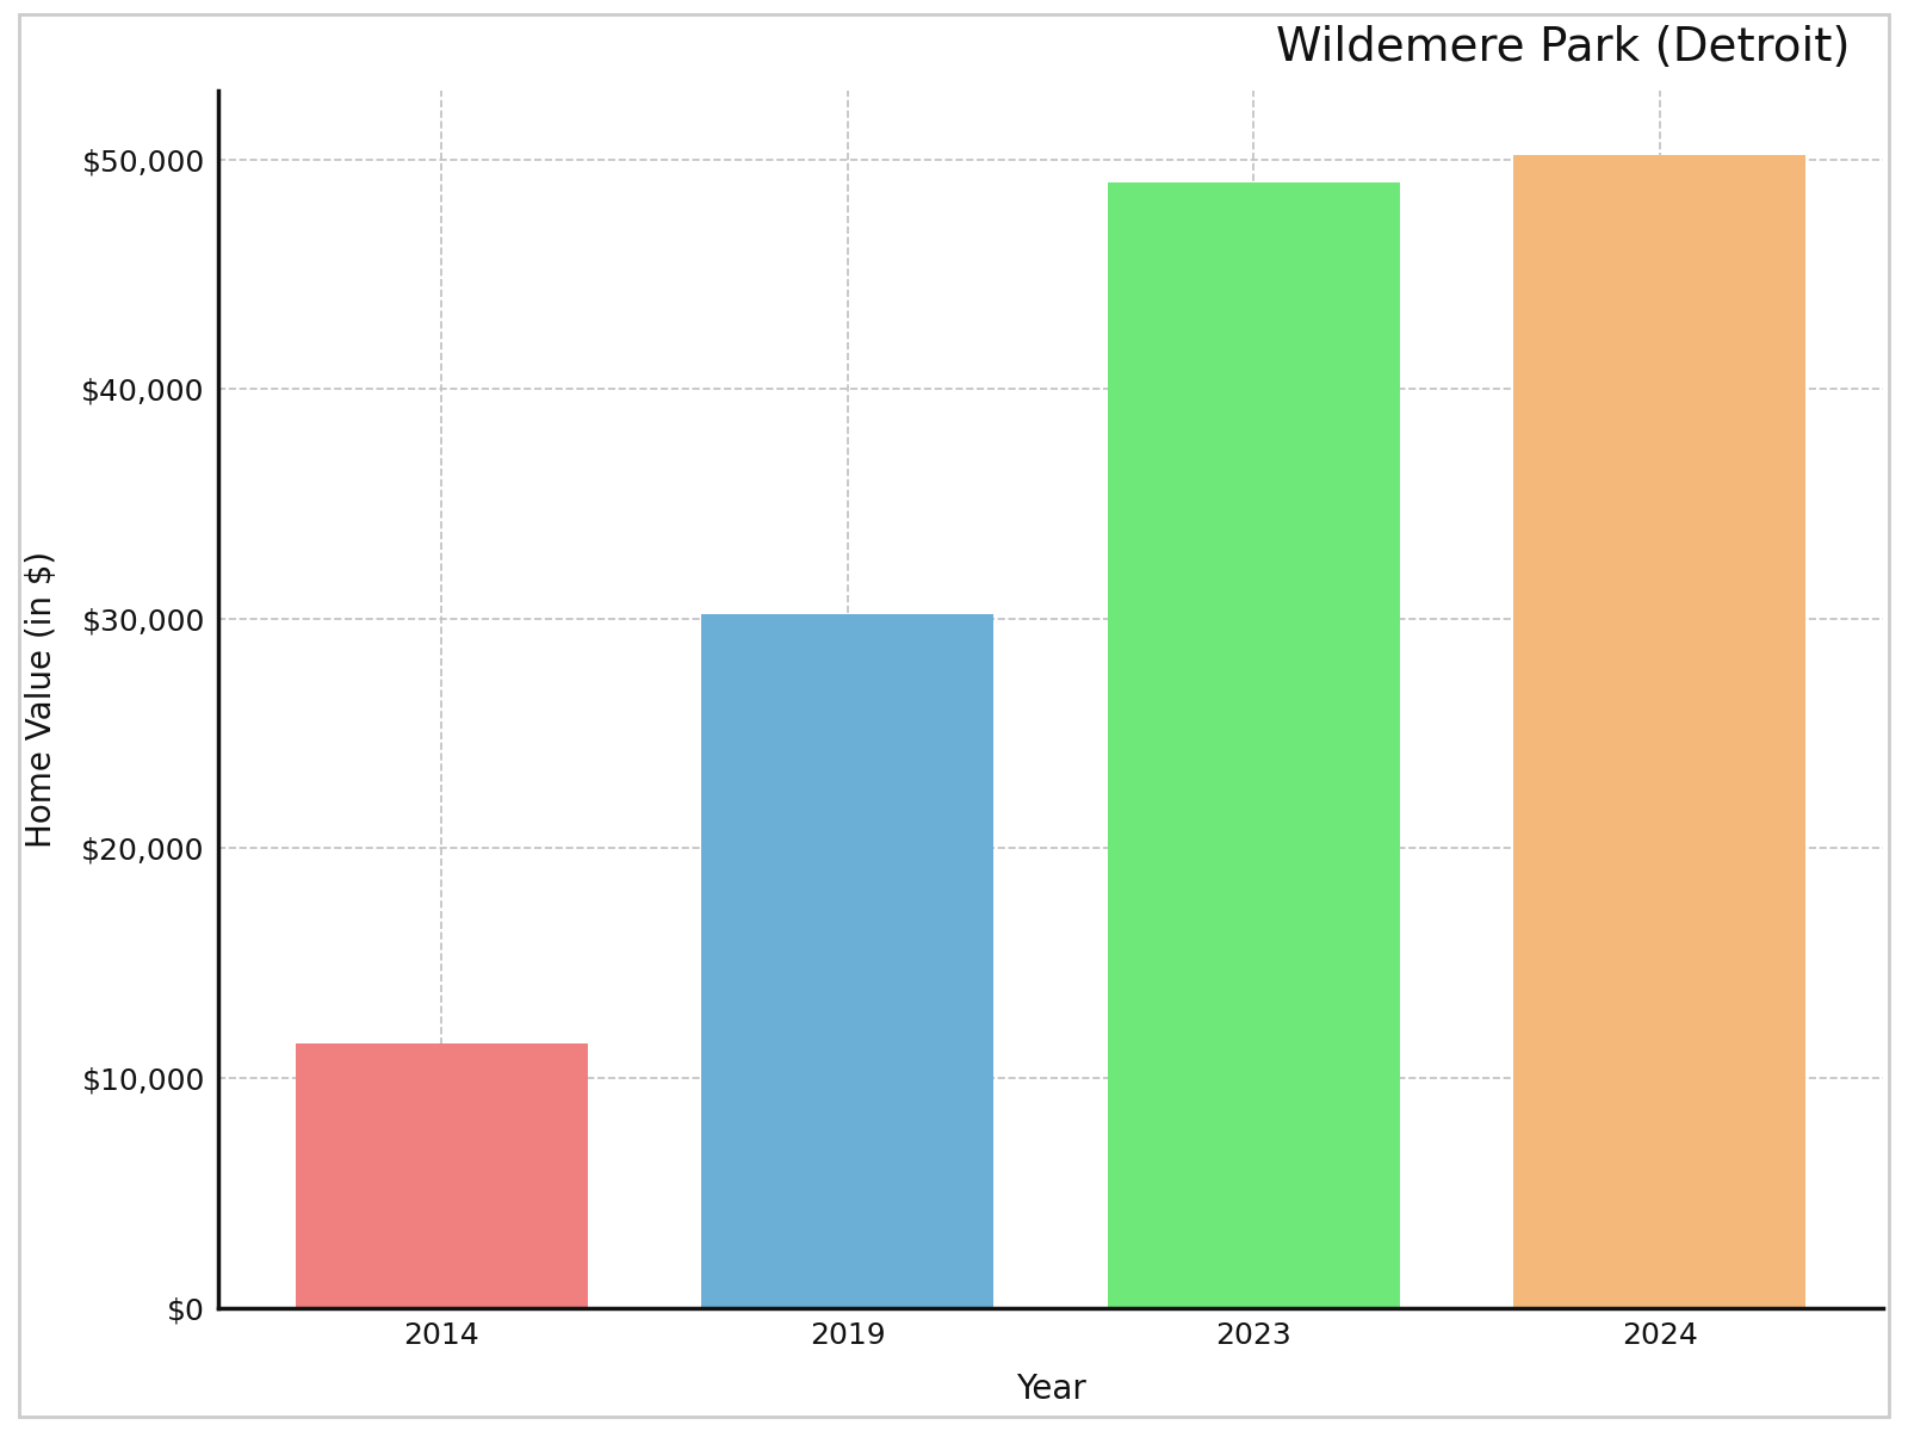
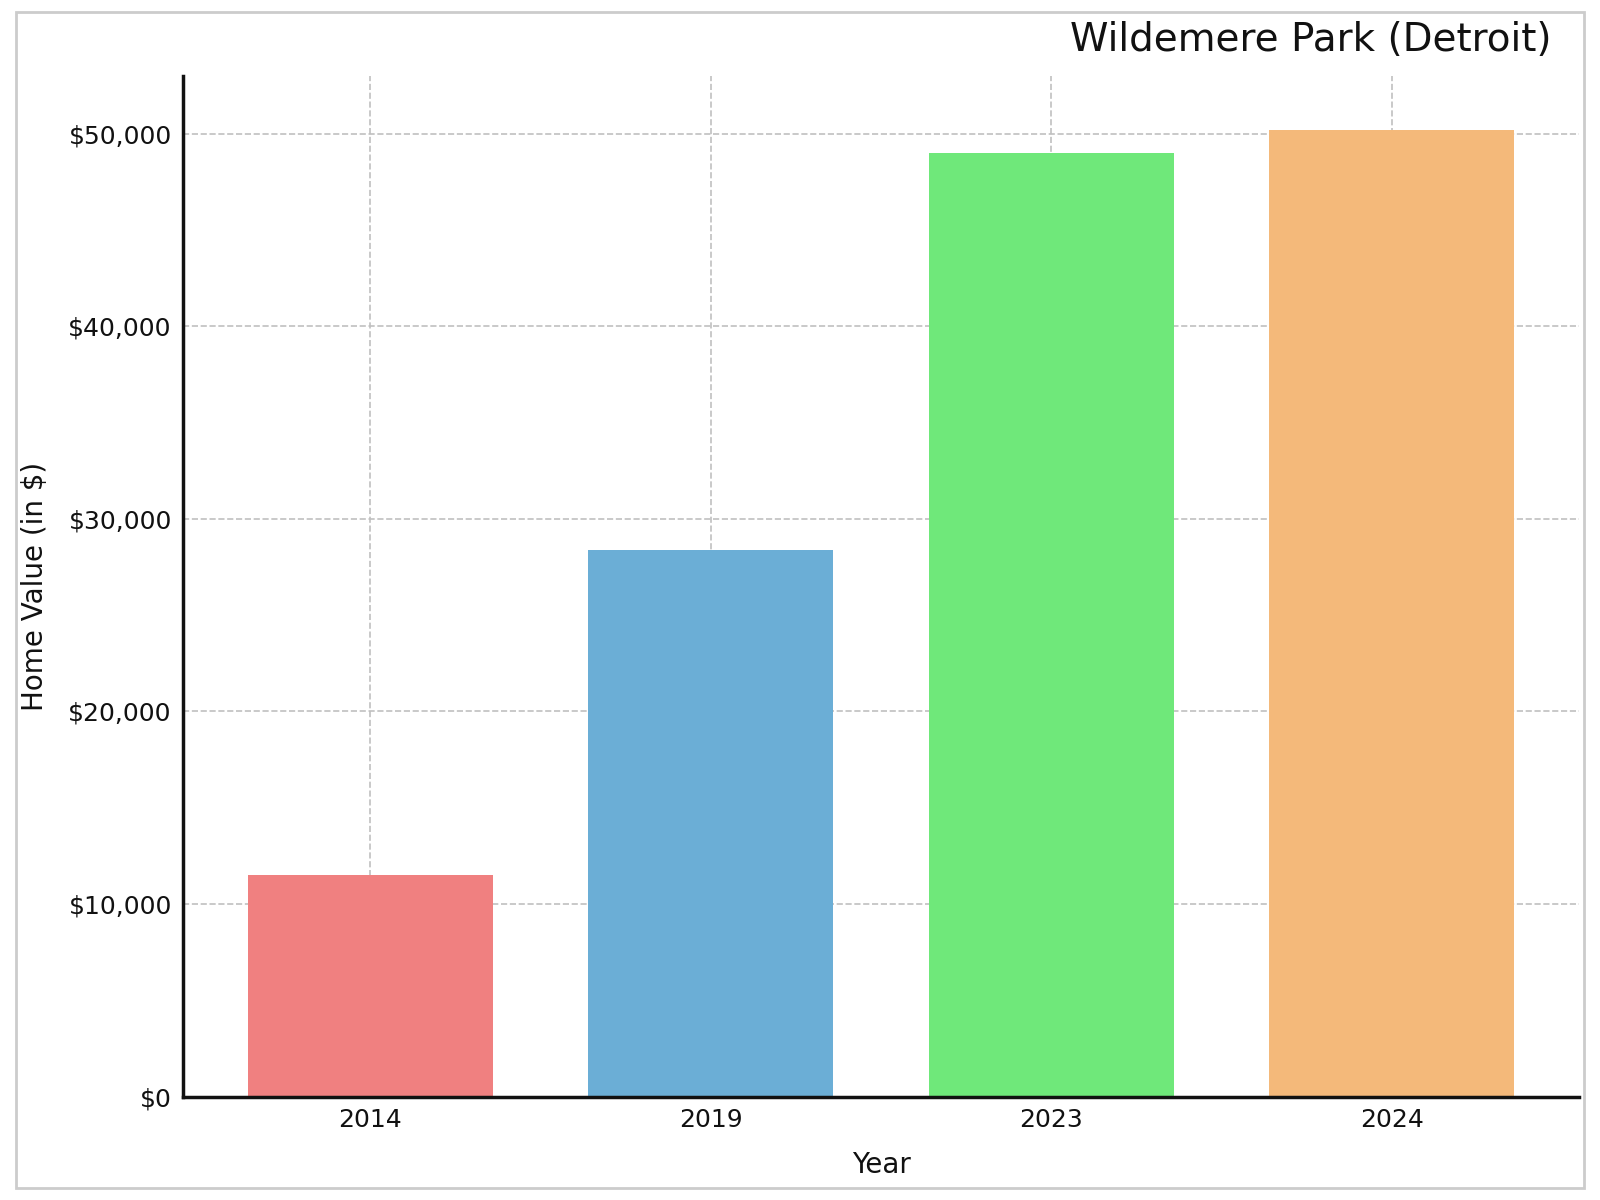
2019: $30,200 -> $28,400
